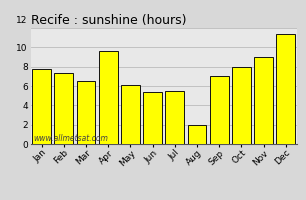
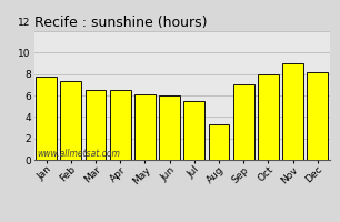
Apr: 9.6 -> 6.5
Jun: 5.4 -> 6.0
Aug: 2.0 -> 3.3
Dec: 11.4 -> 8.2
